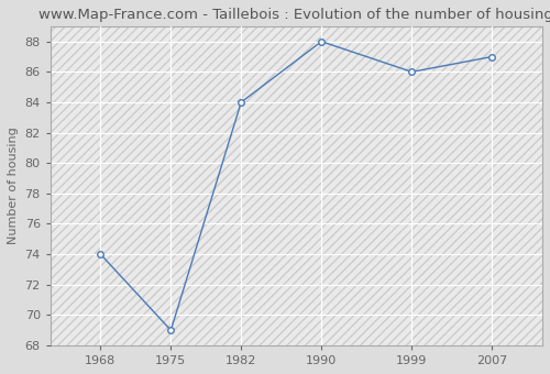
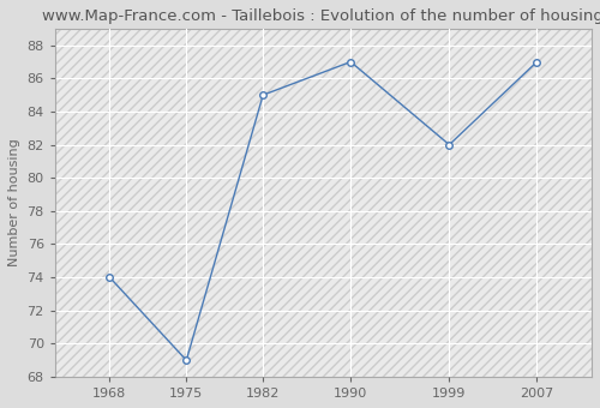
1982: 84 -> 85
1990: 88 -> 87
1999: 86 -> 82
